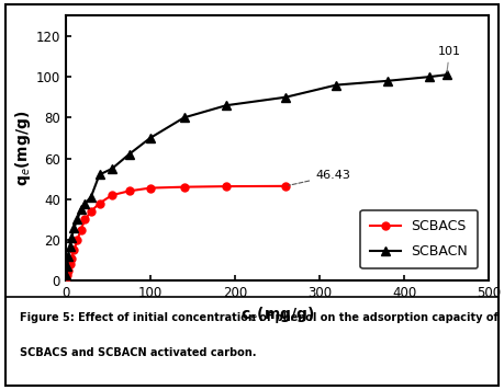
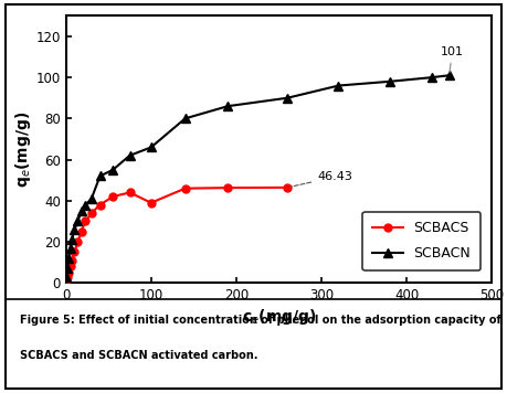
SCBACS/100: 46 -> 39
SCBACN/100: 70 -> 66
